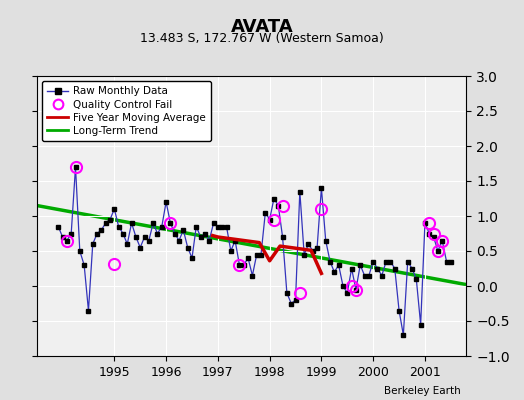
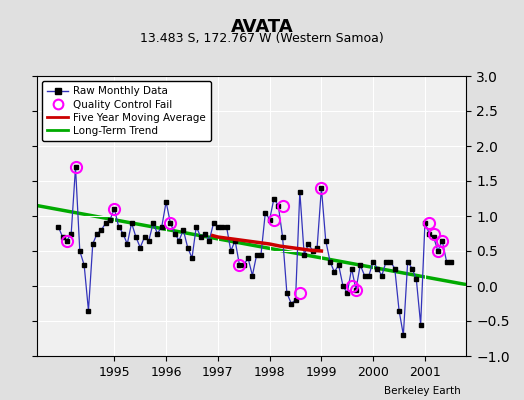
Quality Control Fail/1995: 0.32 -> 1.10
Five Year Moving Average/1998: 0.36 -> 0.60
Quality Control Fail/1999: 1.10 -> 1.40
Five Year Moving Average/1999: 0.18 -> 0.50
